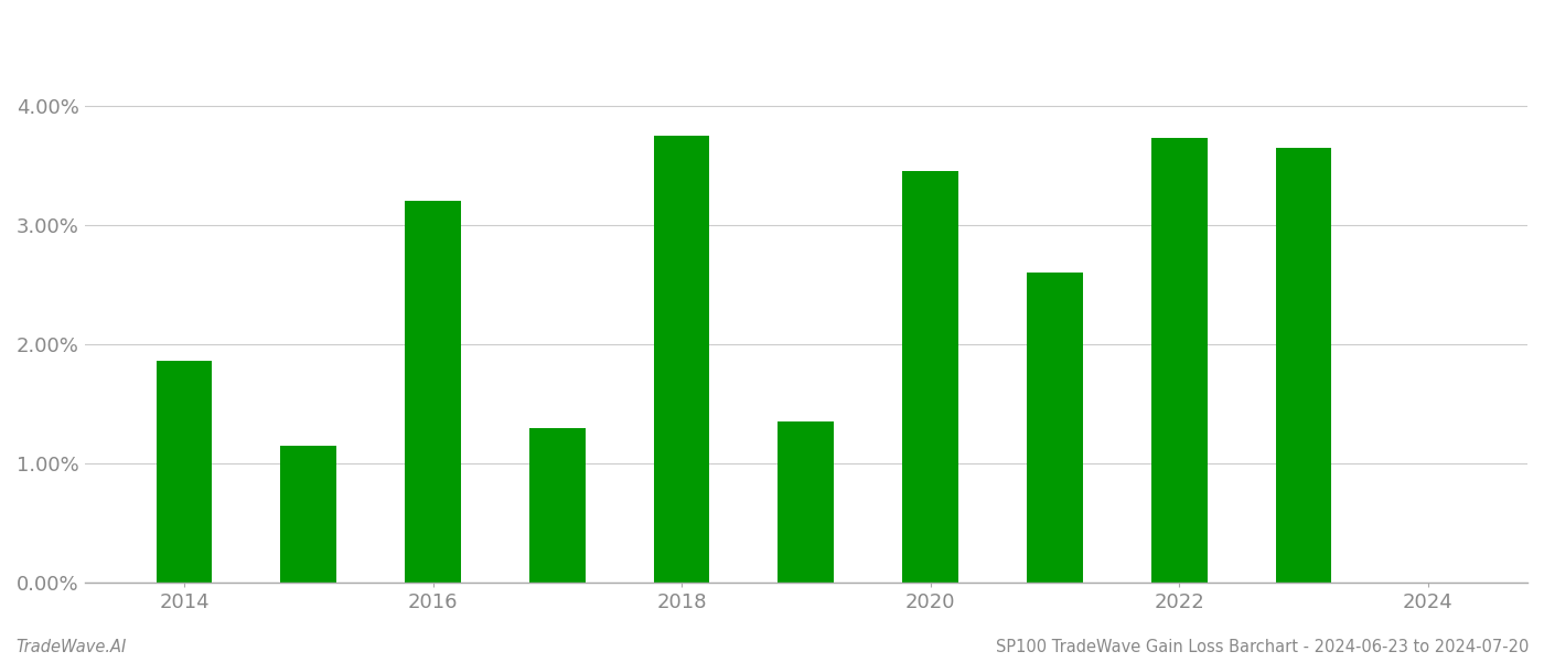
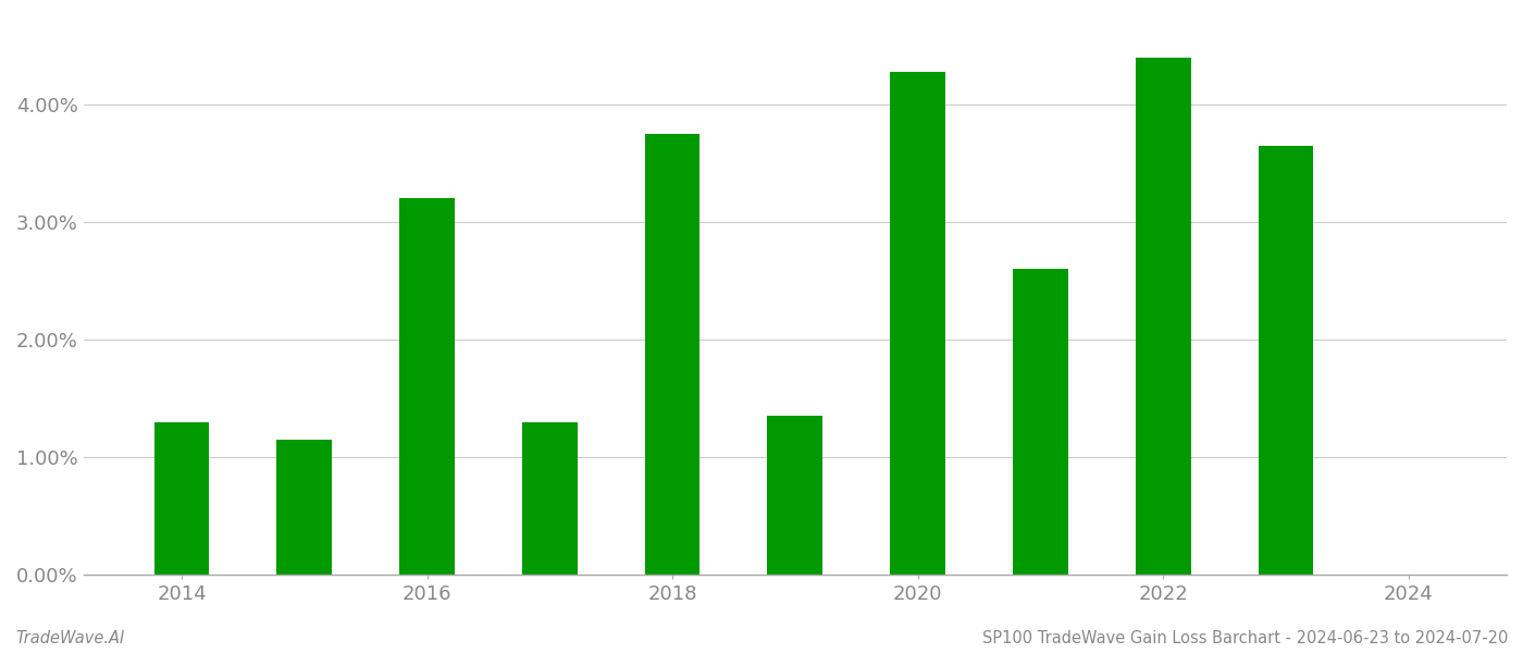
2014: 1.86% -> 1.30%
2020: 3.45% -> 4.28%
2022: 3.73% -> 4.40%
